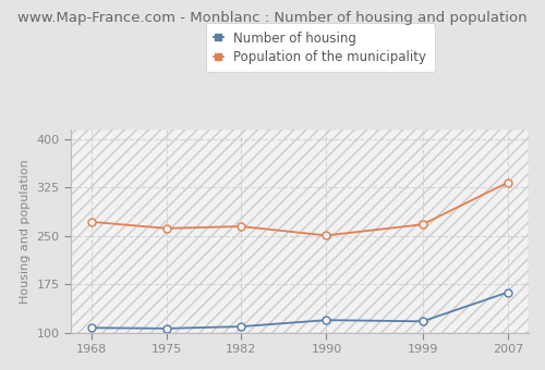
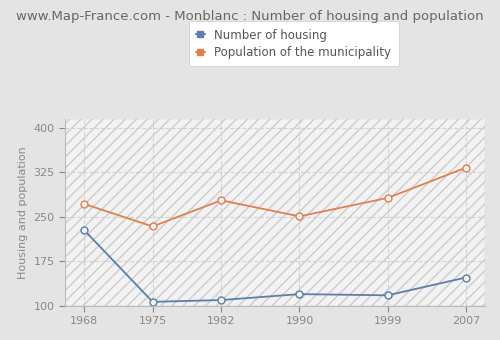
Number of housing/1968: 108 -> 228
Population of the municipality/1975: 262 -> 234
Population of the municipality/1982: 265 -> 278
Population of the municipality/1999: 268 -> 282
Number of housing/2007: 163 -> 148
